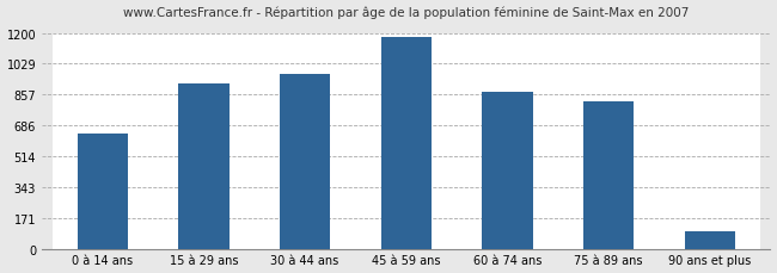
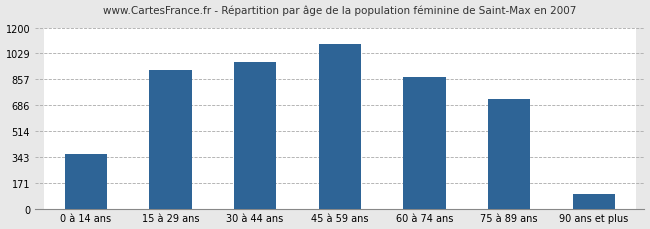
0 à 14 ans: 640 -> 360
45 à 59 ans: 1180 -> 1090
75 à 89 ans: 820 -> 730
